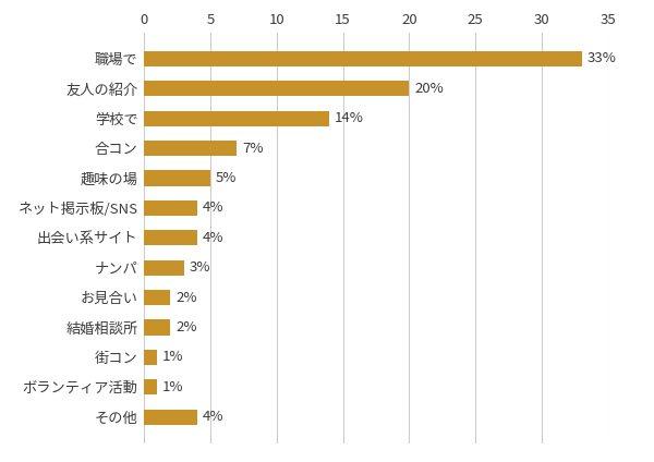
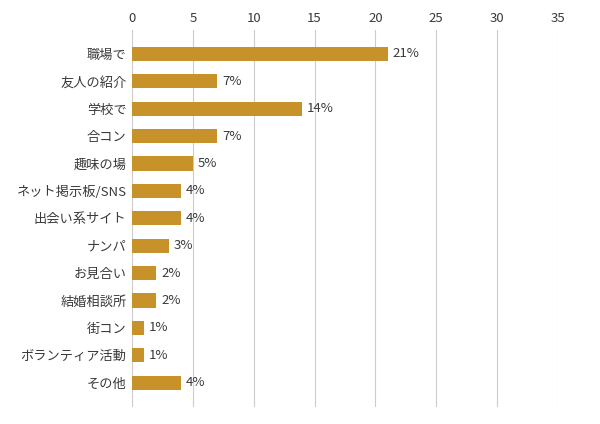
職場で: 33% -> 21%
友人の紹介: 20% -> 7%
